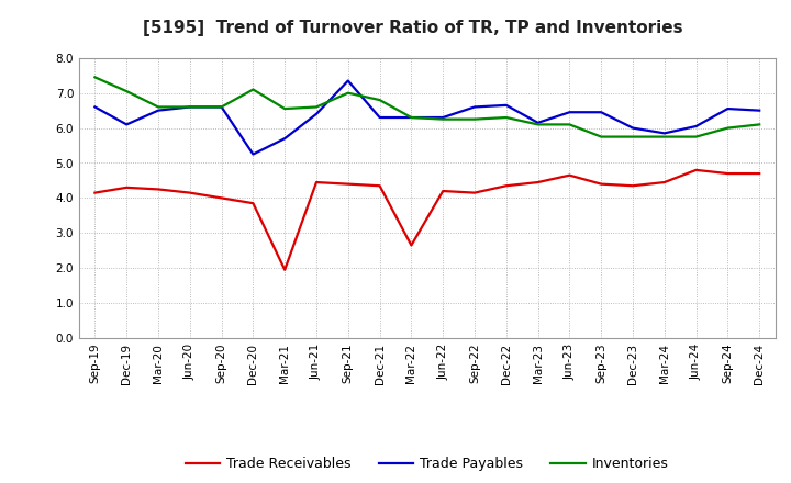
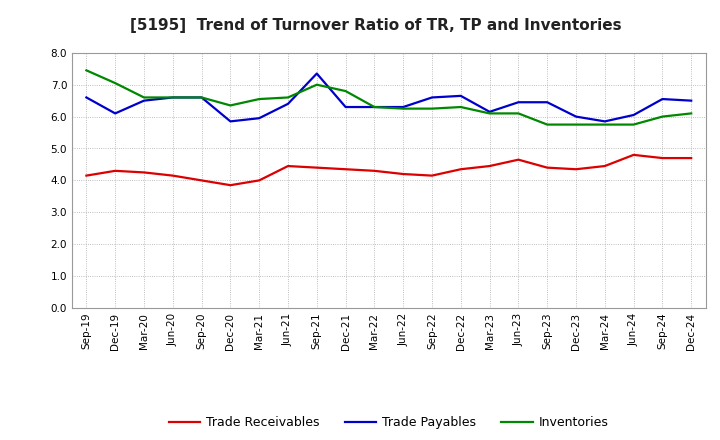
Trade Payables/Dec-20: 5.25 -> 5.85
Inventories/Dec-20: 7.10 -> 6.35
Trade Receivables/Mar-21: 1.95 -> 4.00
Trade Payables/Mar-21: 5.70 -> 5.95
Trade Receivables/Mar-22: 2.65 -> 4.30
